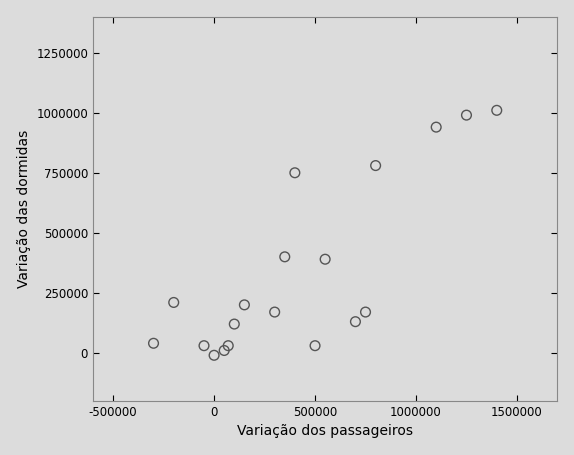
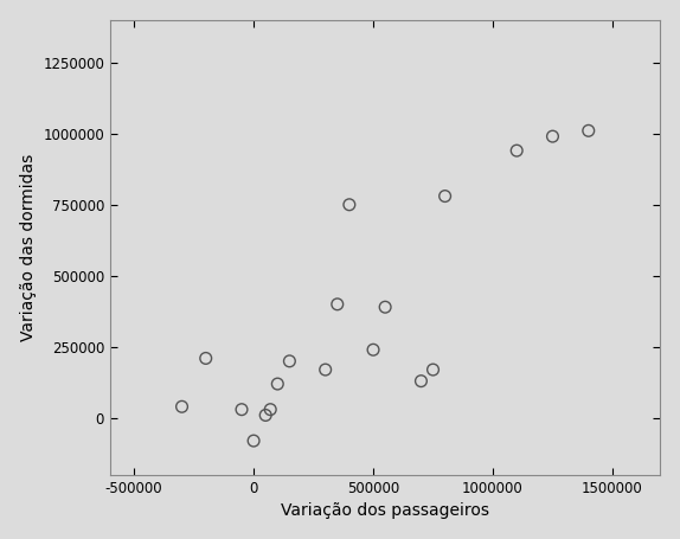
0: -10000 -> -80000
500000: 30000 -> 240000
